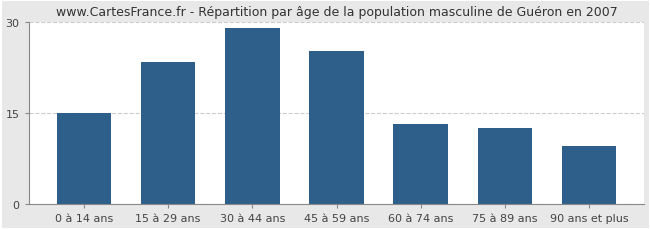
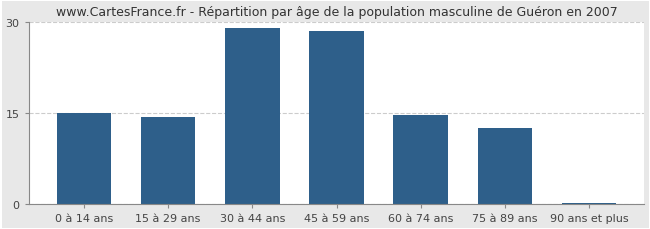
15 à 29 ans: 23.4 -> 14.3
45 à 59 ans: 25.2 -> 28.5
60 à 74 ans: 13.2 -> 14.7
90 ans et plus: 9.6 -> 0.3
